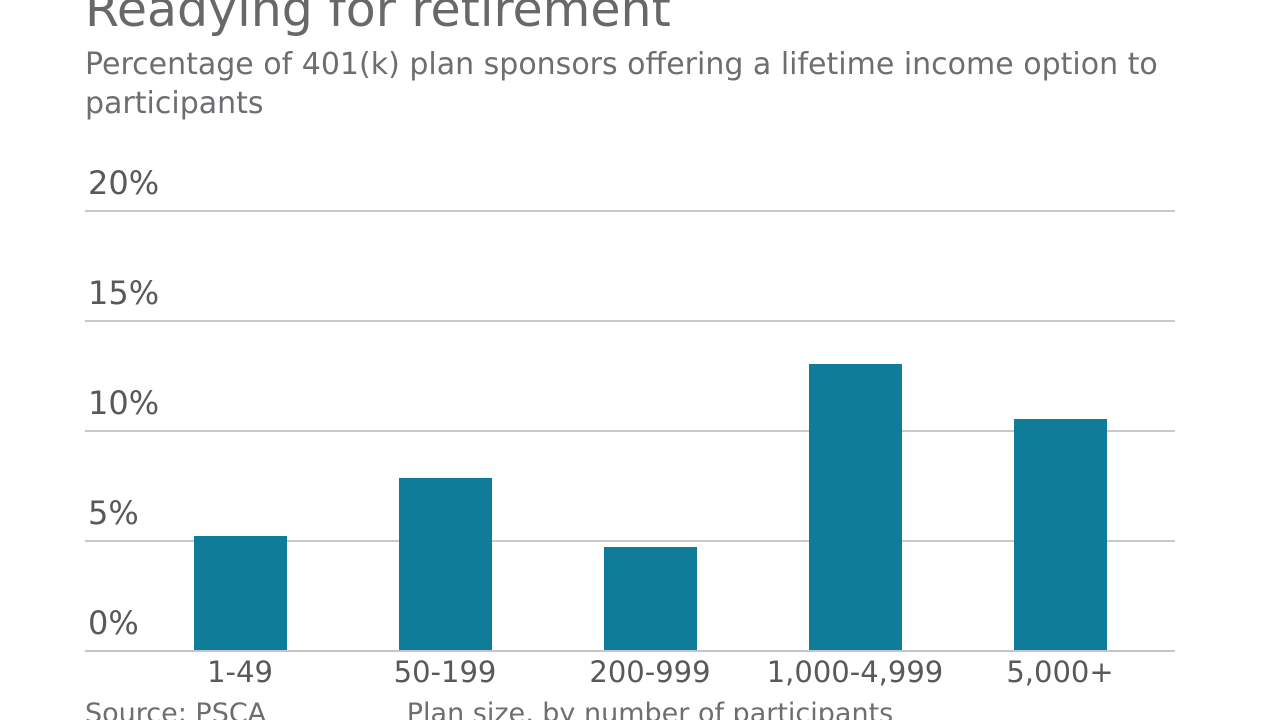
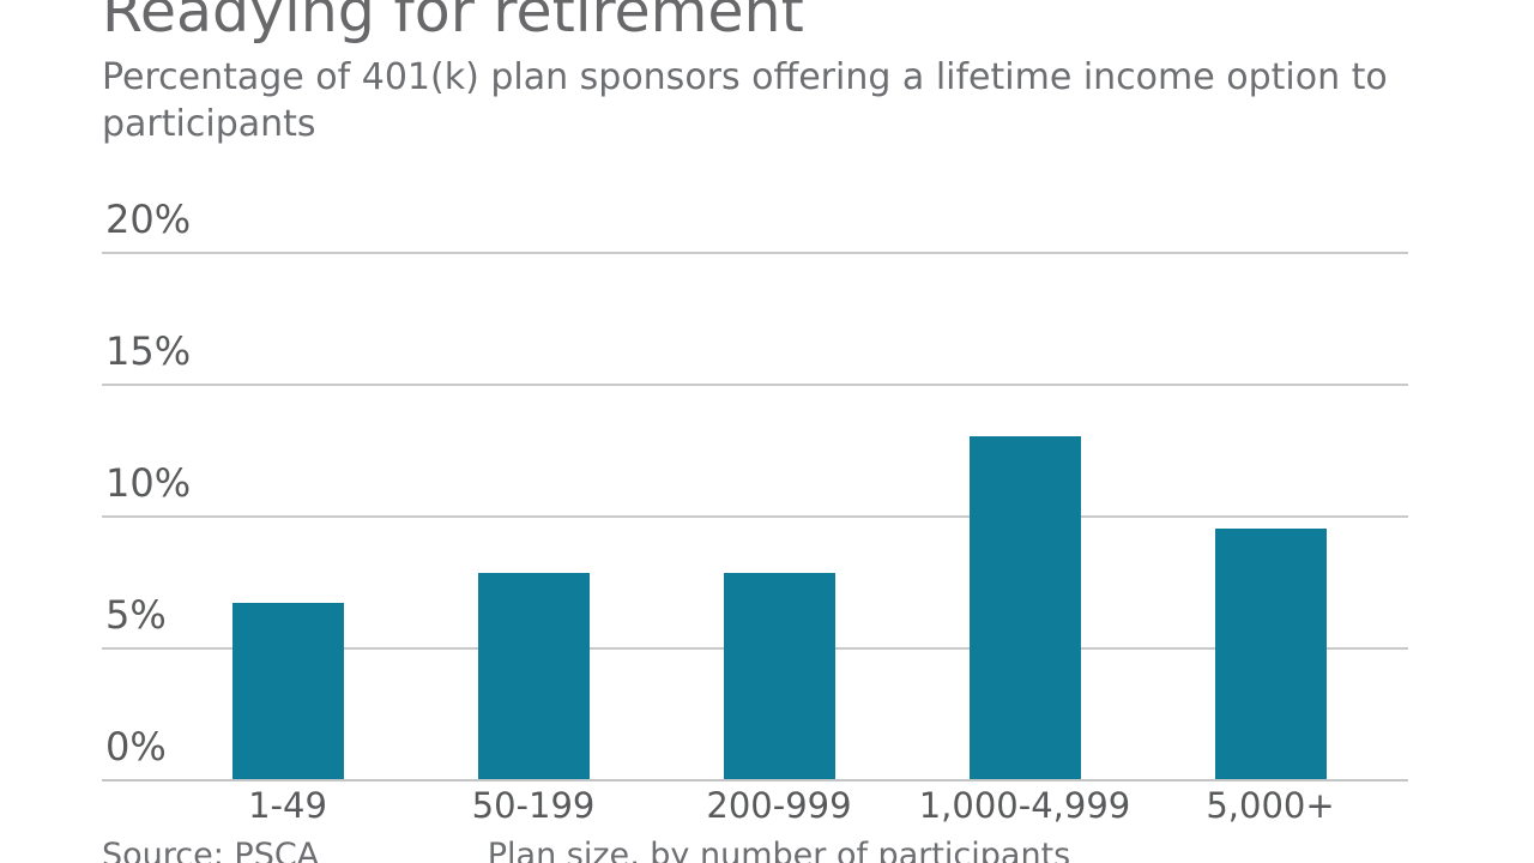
1-49: 5.2% -> 6.7%
200-999: 4.7% -> 7.8%
5,000+: 10.5% -> 9.5%
